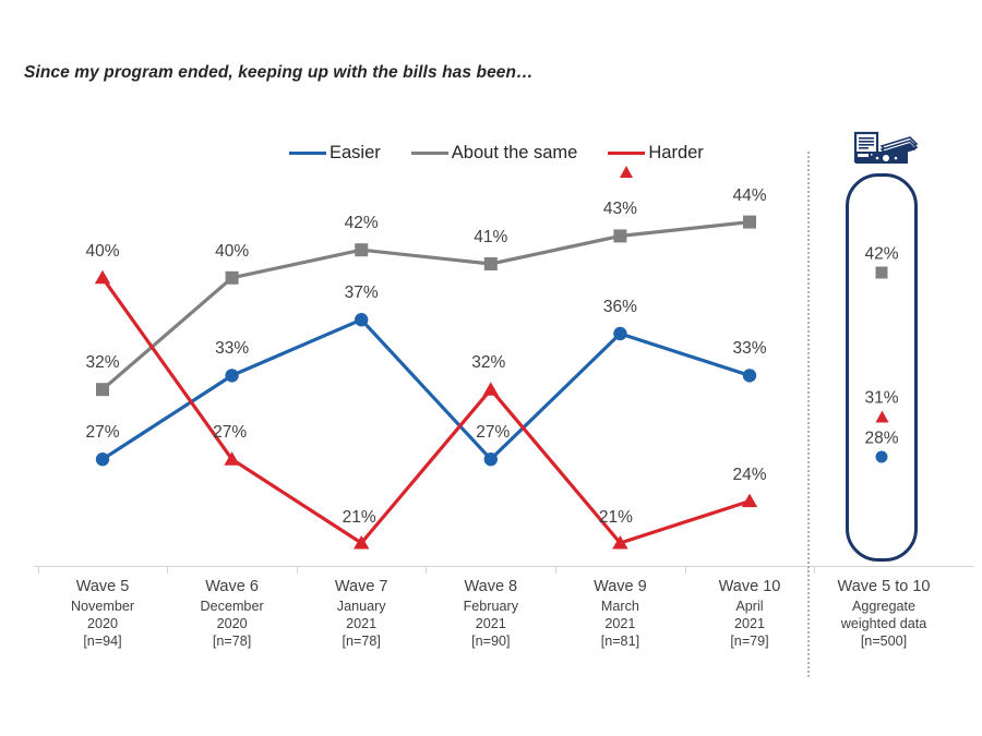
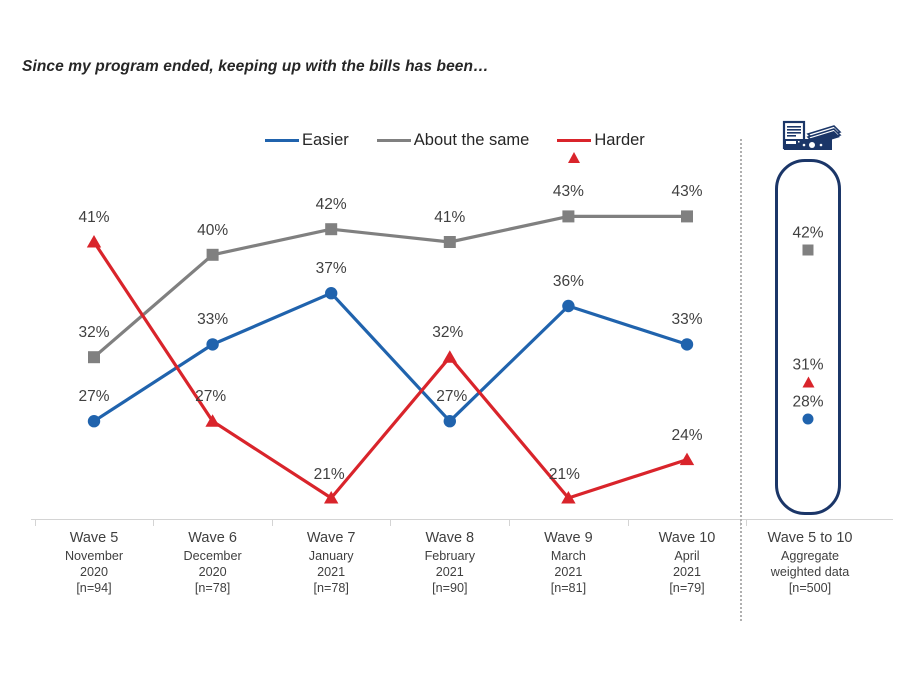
Harder/Wave 5: 40% -> 41%
About the same/Wave 10: 44% -> 43%
